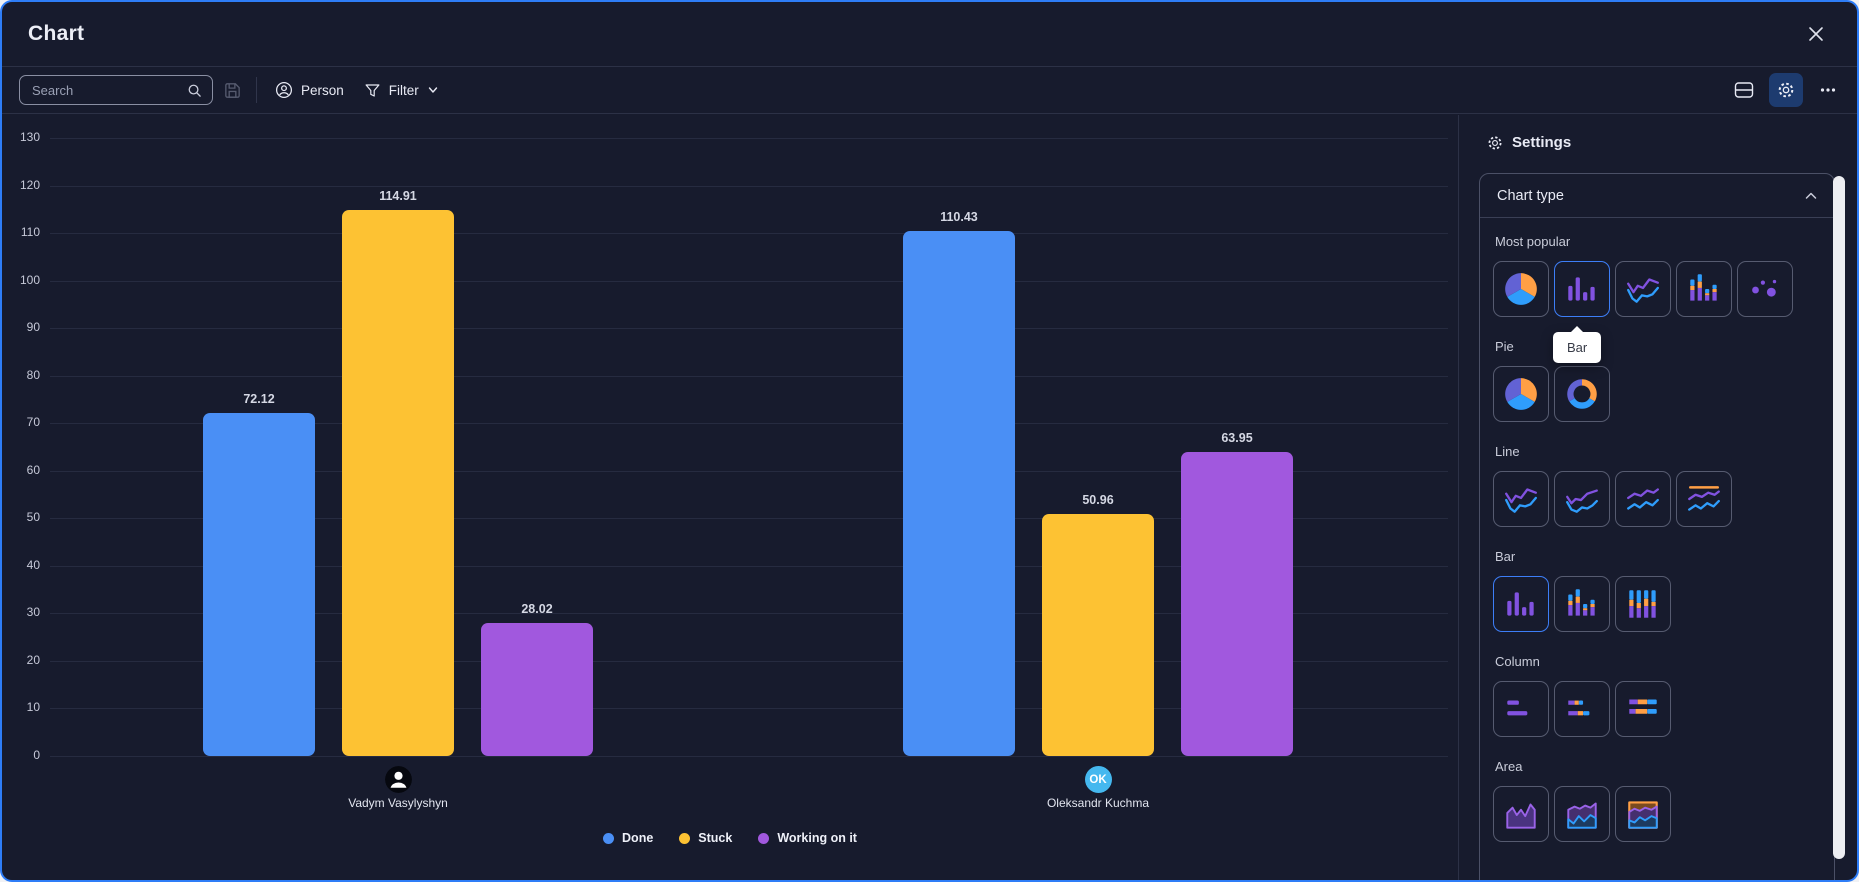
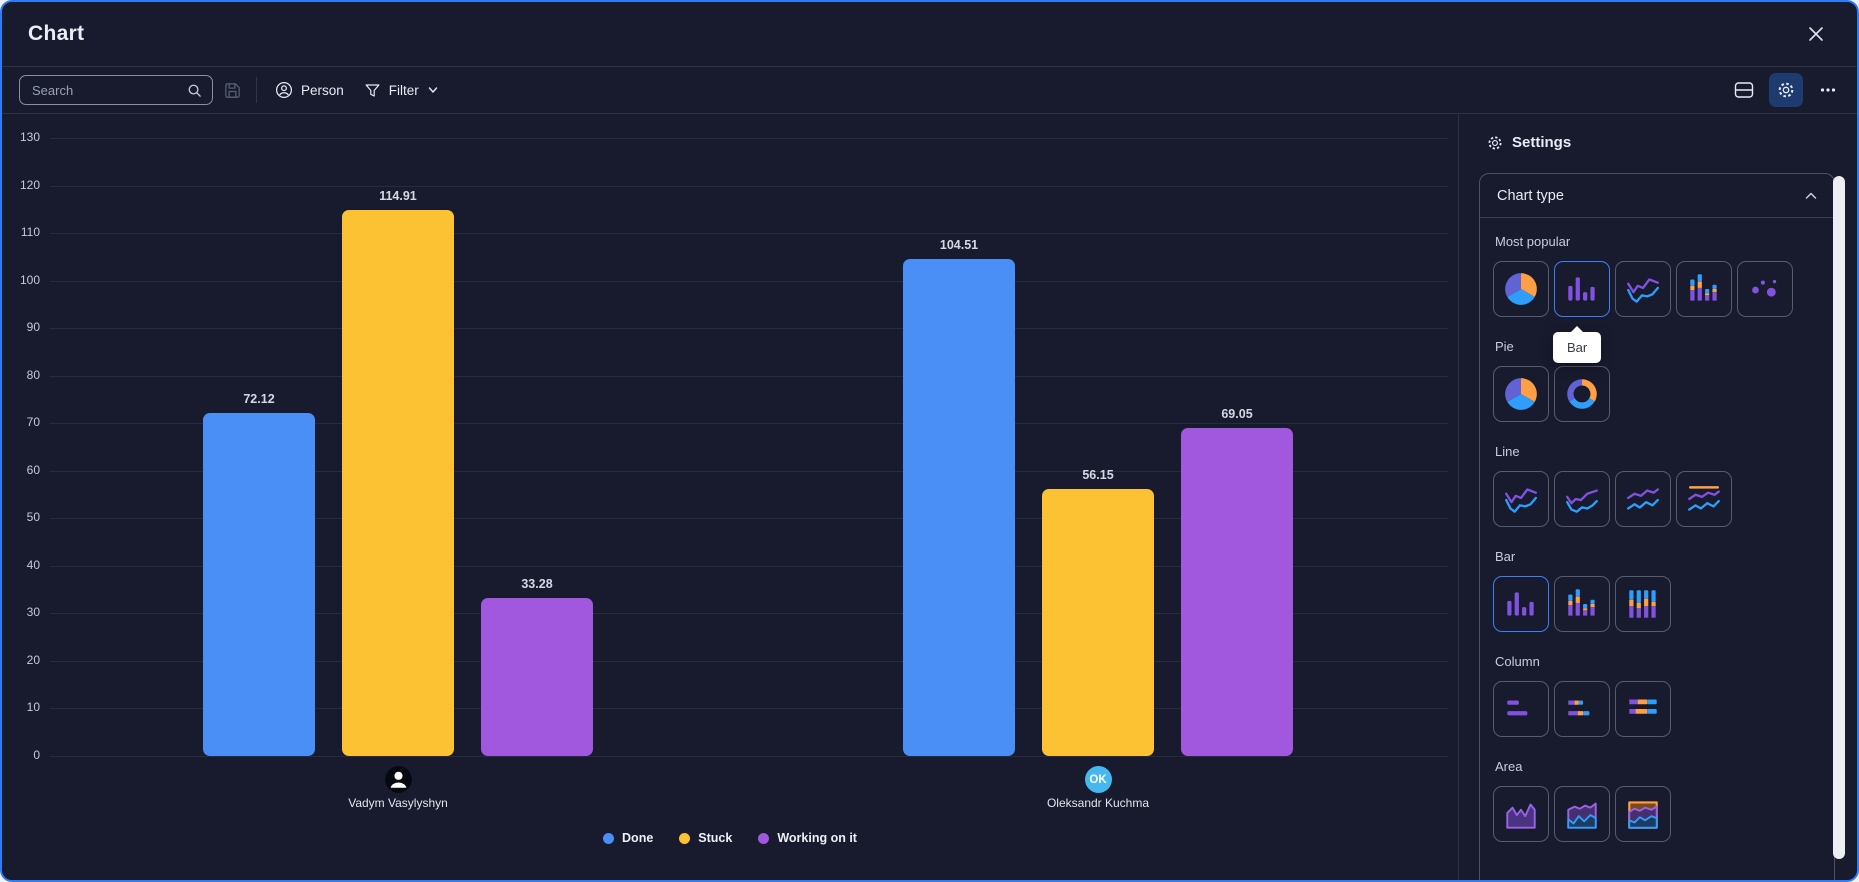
Working on it/Vadym Vasylyshyn: 28.02 -> 33.28
Done/Oleksandr Kuchma: 110.43 -> 104.51
Stuck/Oleksandr Kuchma: 50.96 -> 56.15
Working on it/Oleksandr Kuchma: 63.95 -> 69.05
